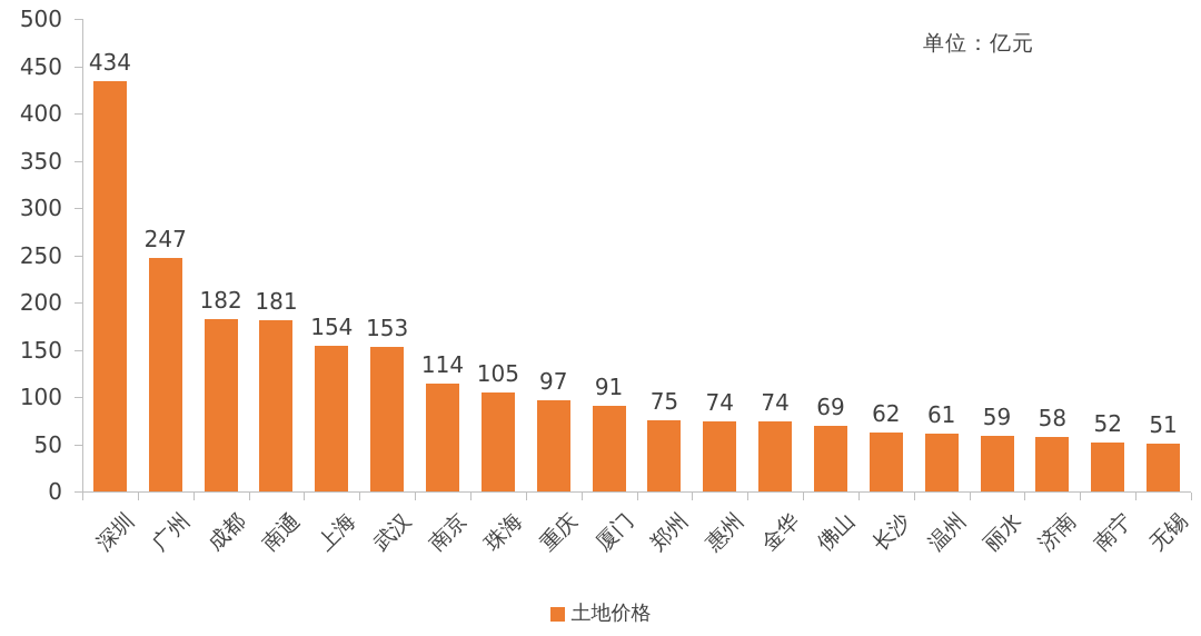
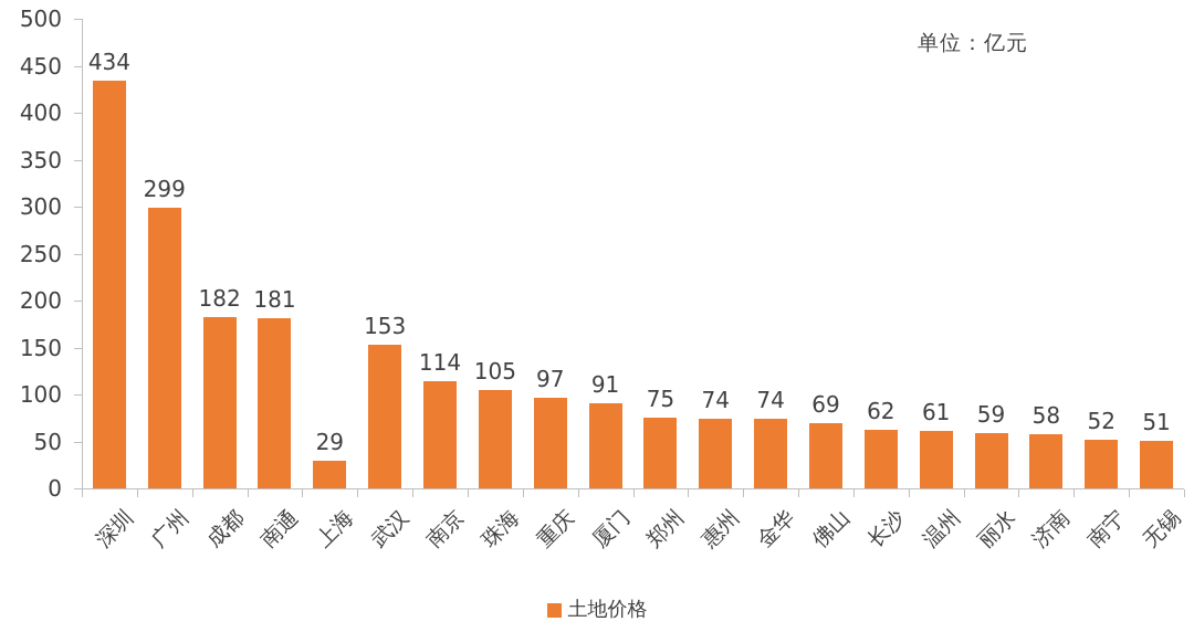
广州: 247 -> 299
上海: 154 -> 29
